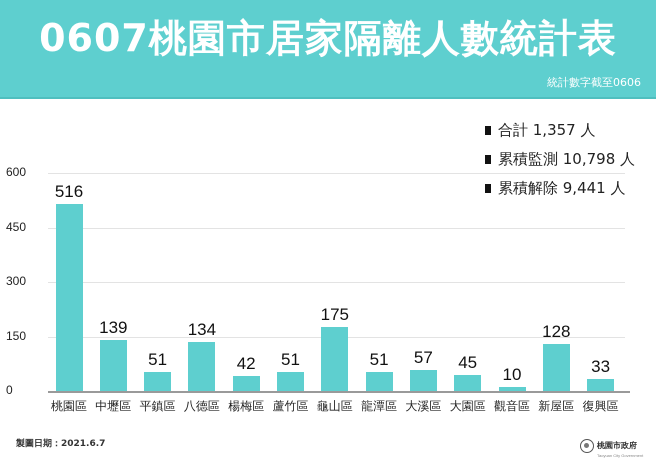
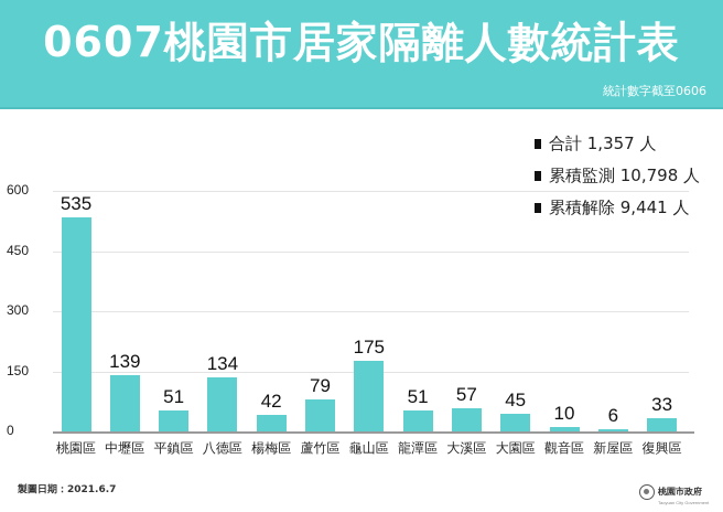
桃園區: 516 -> 535
蘆竹區: 51 -> 79
新屋區: 128 -> 6
